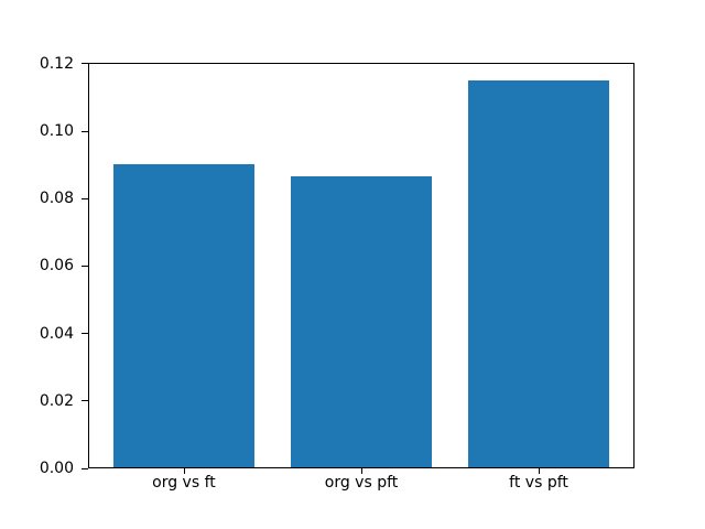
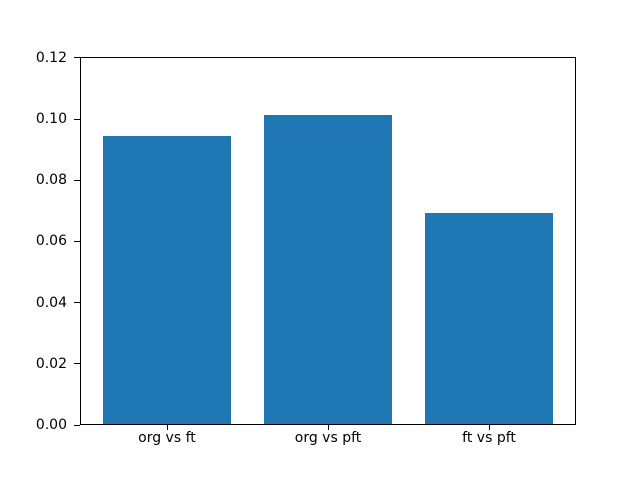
org vs ft: 0.090 -> 0.094
org vs pft: 0.086 -> 0.101
ft vs pft: 0.115 -> 0.069
